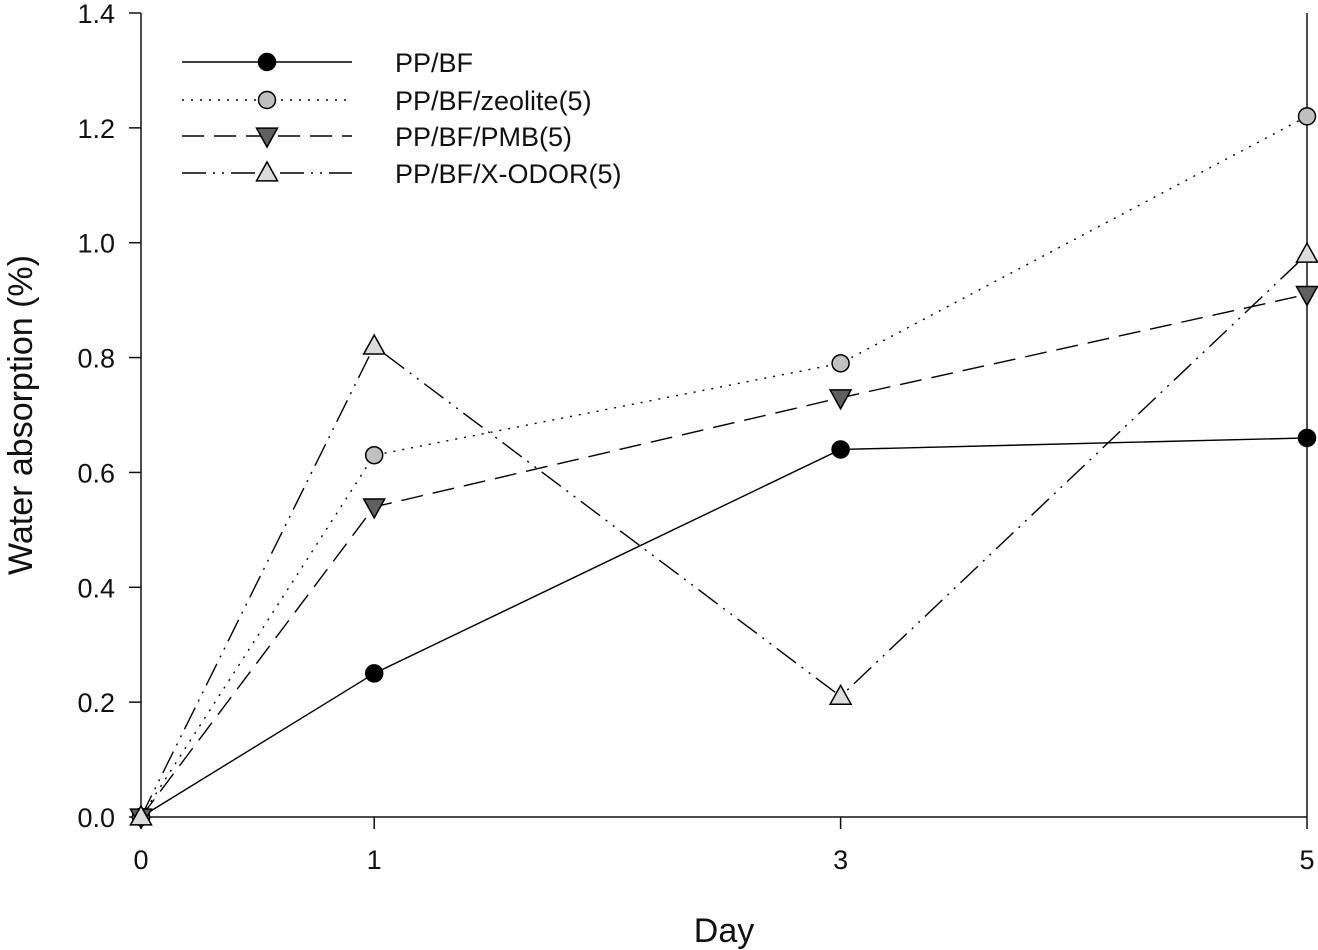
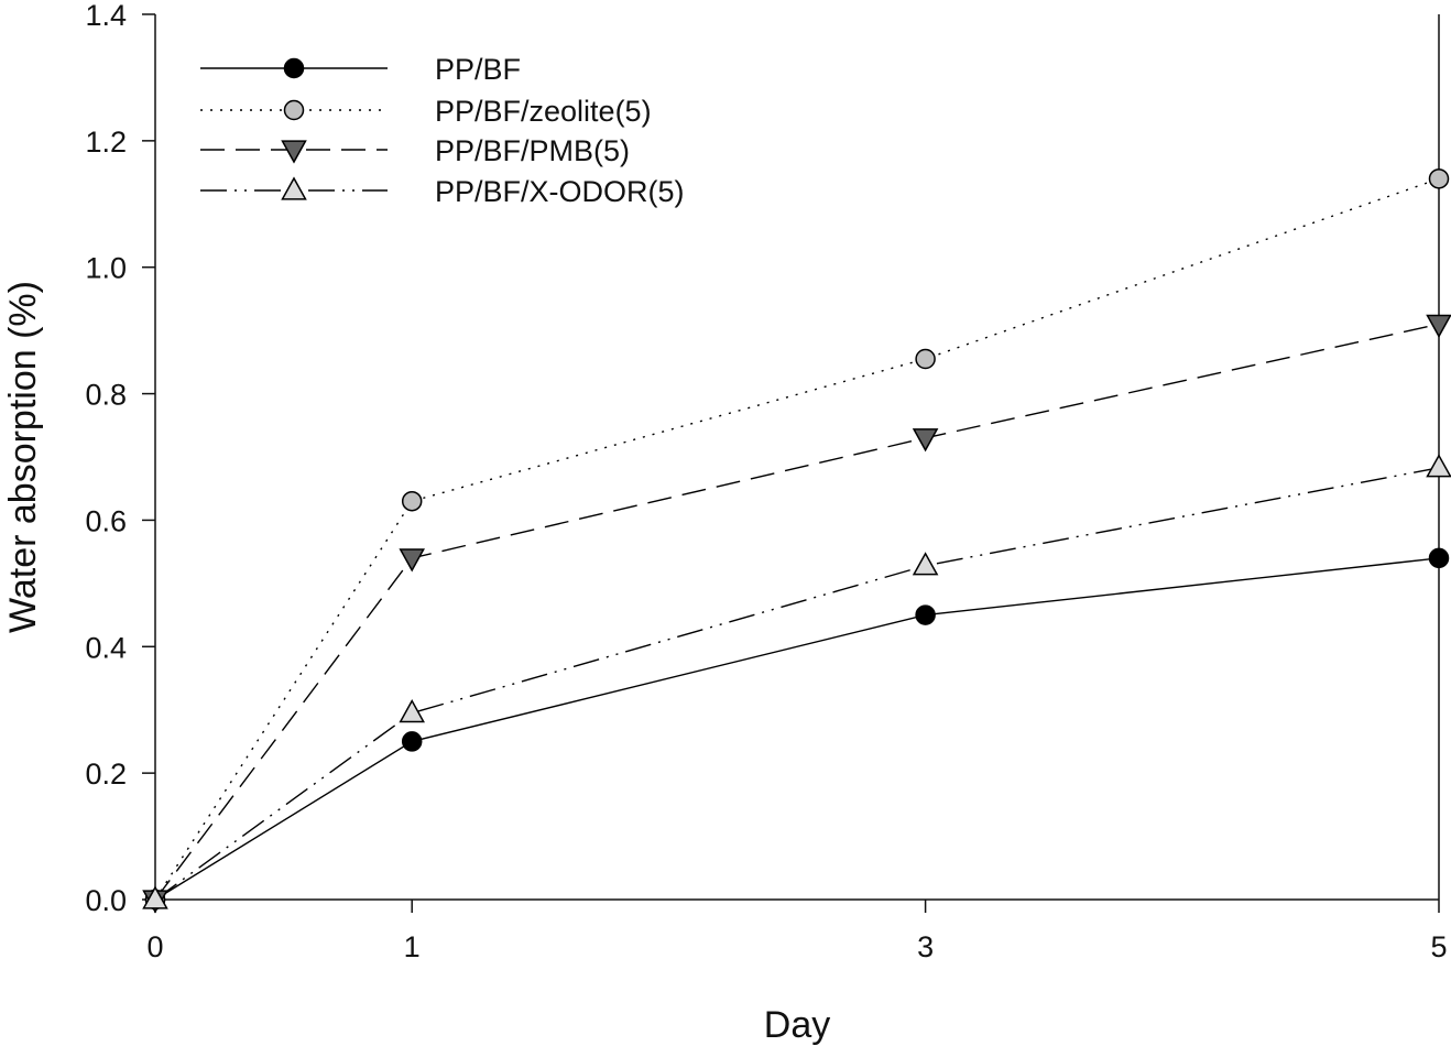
PP/BF/X-ODOR(5)/1: 0.82 -> 0.29
PP/BF/3: 0.64 -> 0.45
PP/BF/zeolite(5)/3: 0.79 -> 0.85
PP/BF/X-ODOR(5)/3: 0.21 -> 0.53
PP/BF/5: 0.66 -> 0.54
PP/BF/zeolite(5)/5: 1.22 -> 1.14
PP/BF/X-ODOR(5)/5: 0.98 -> 0.68
